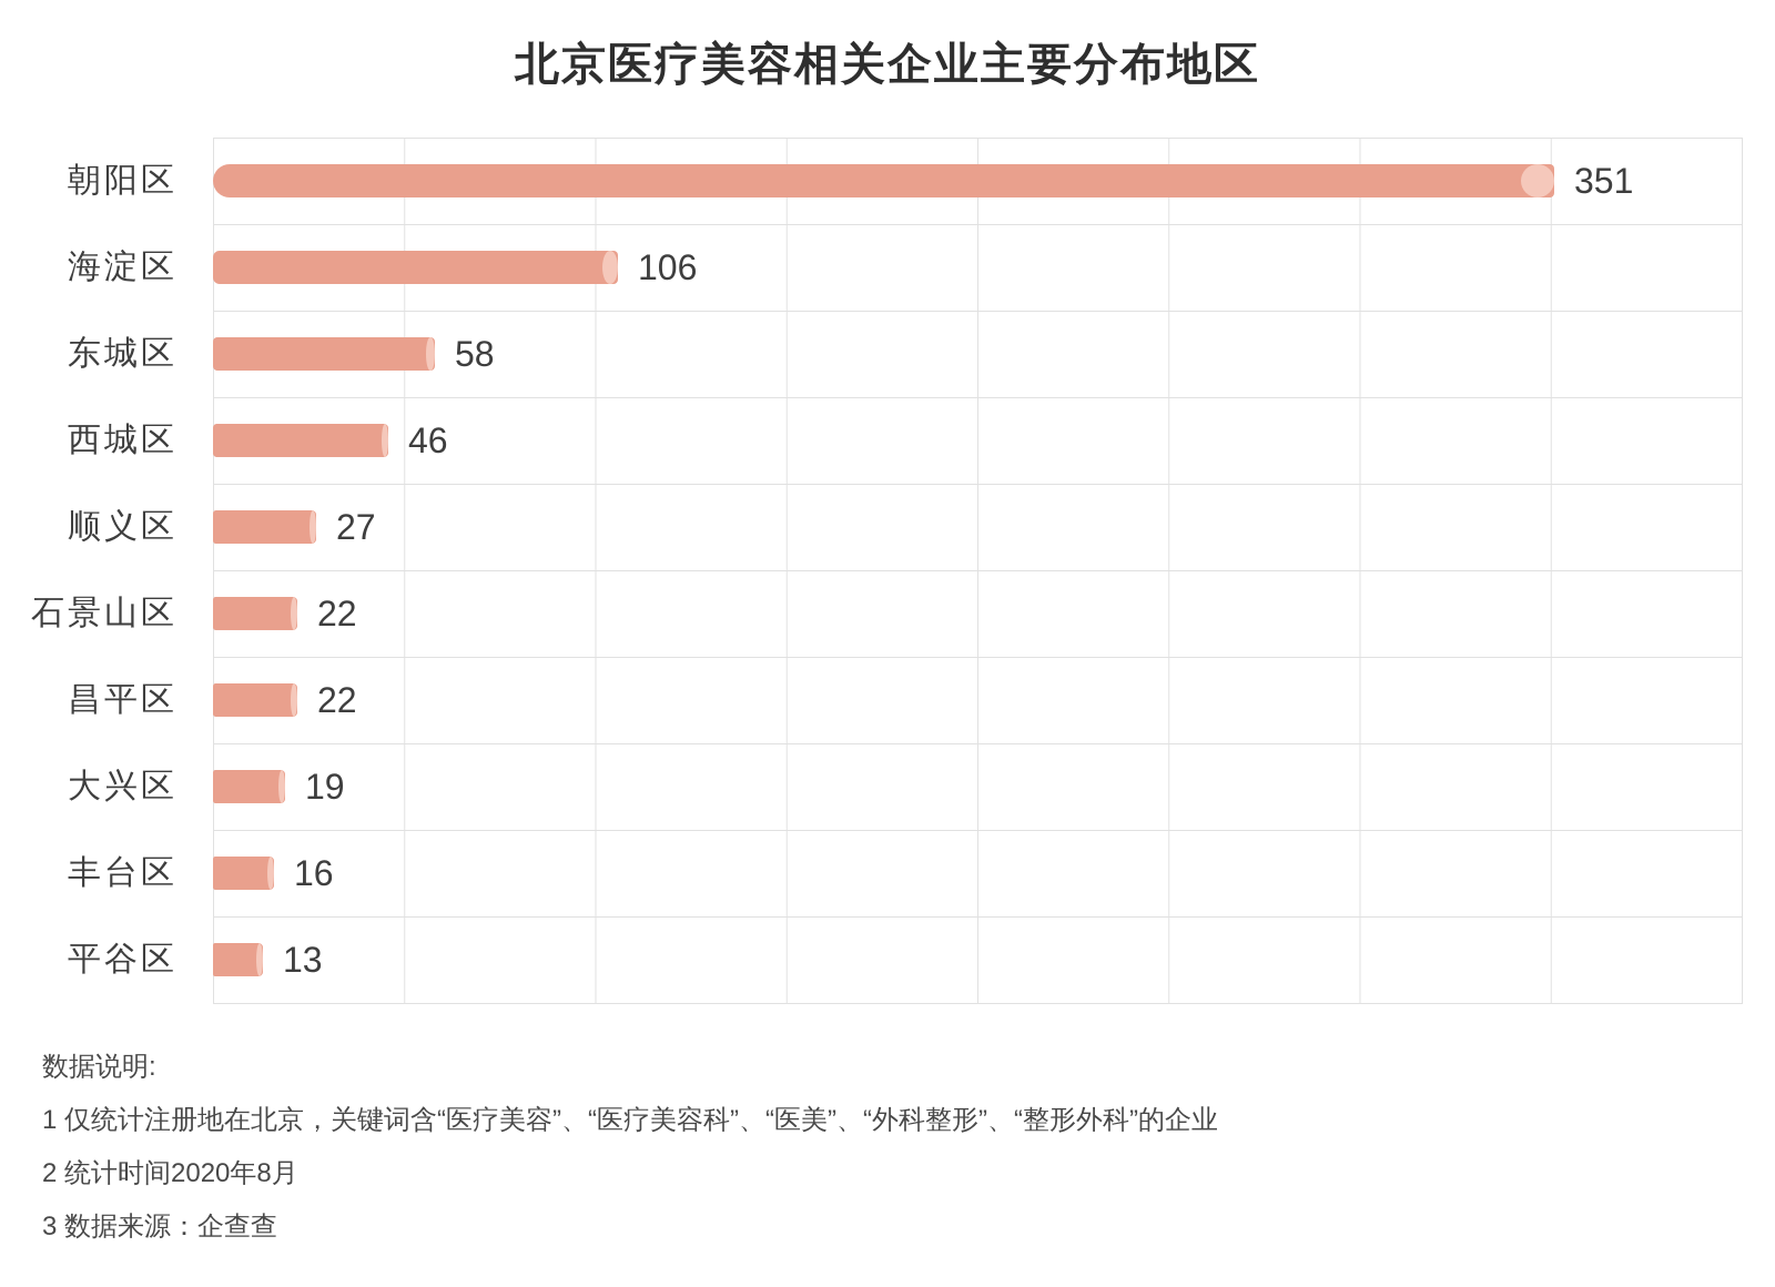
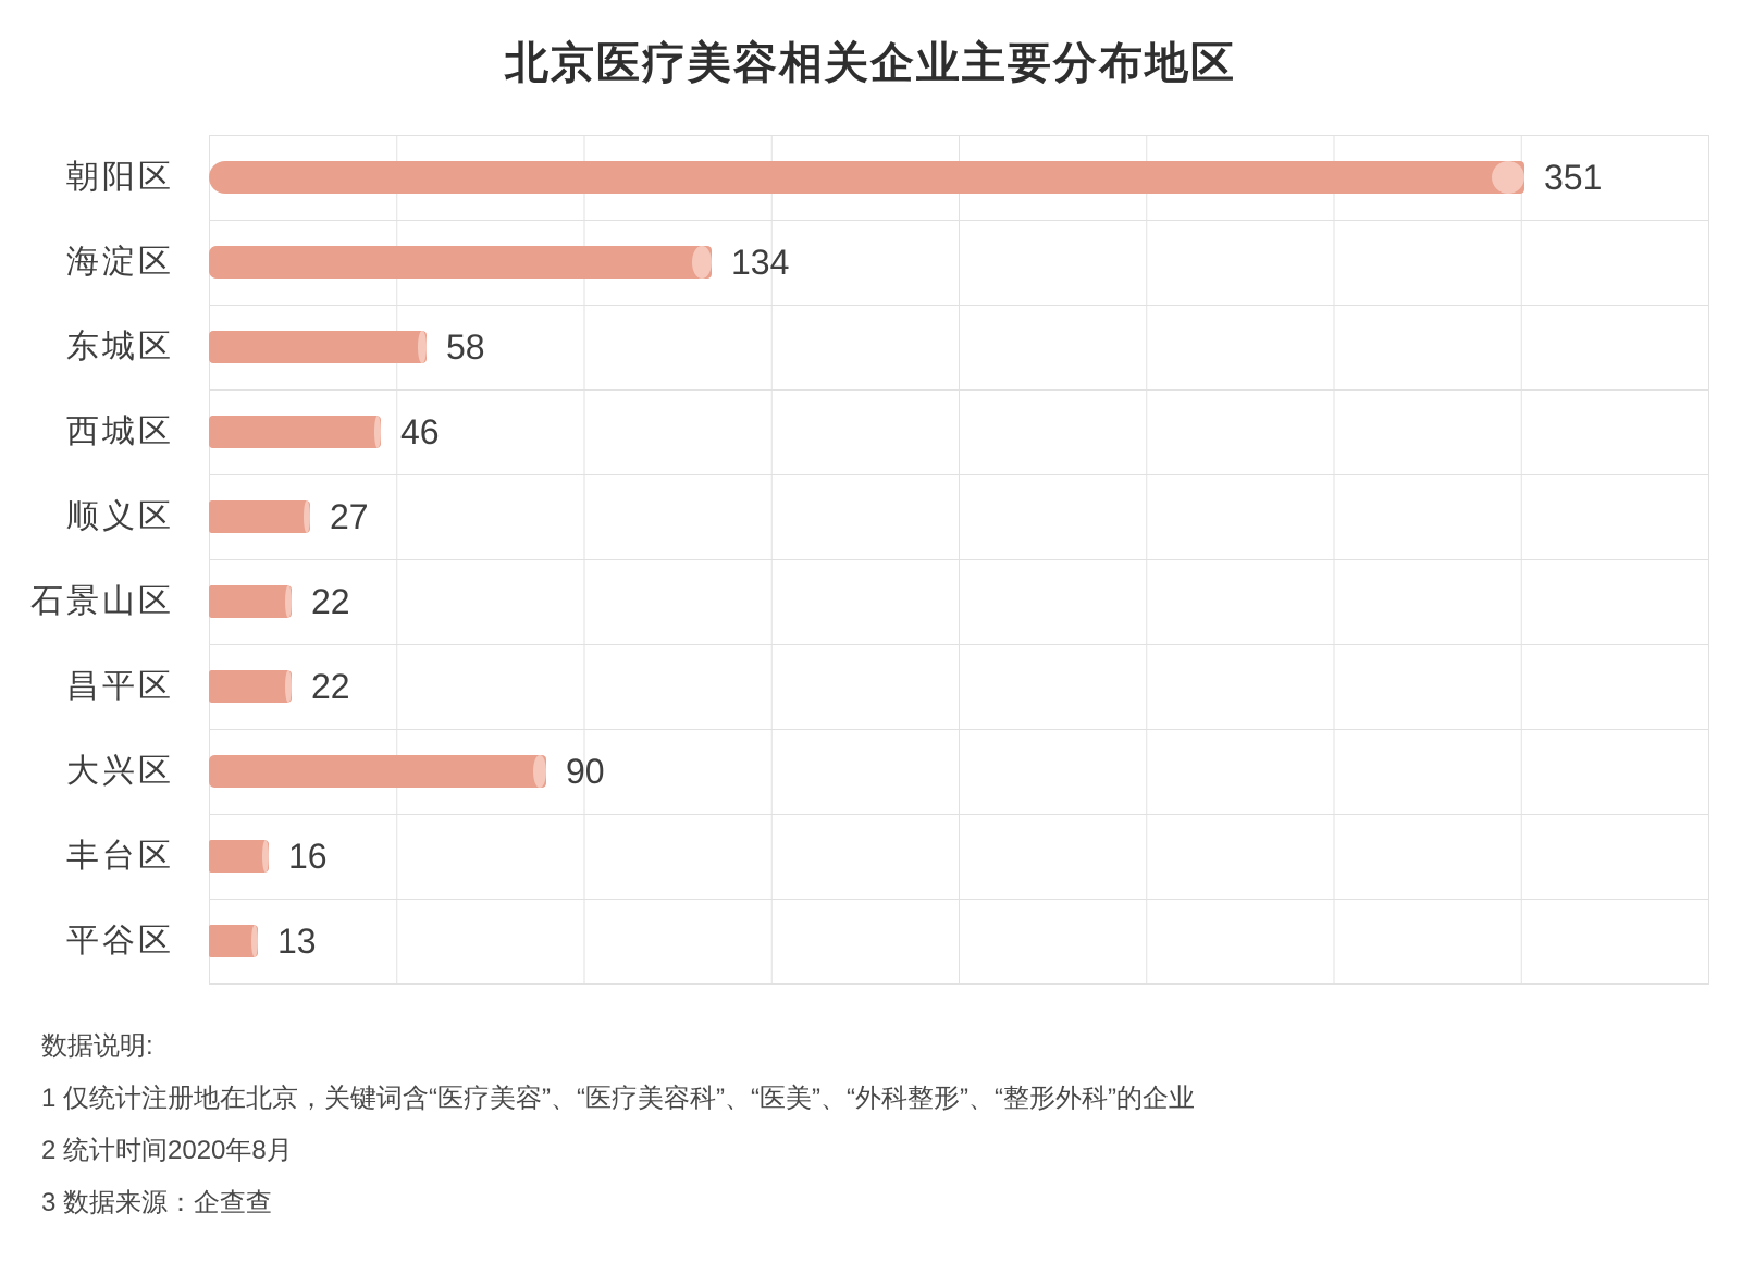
海淀区: 106 -> 134
大兴区: 19 -> 90
